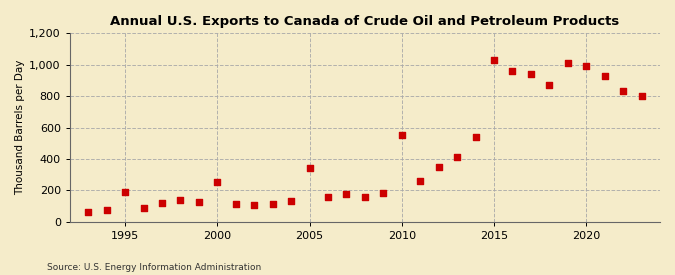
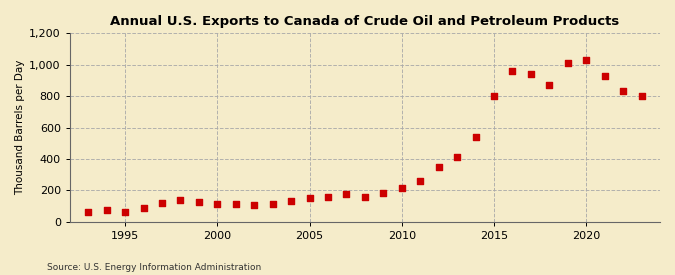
1995: 190 -> 60
2000: 250 -> 110
2005: 340 -> 150
2010: 550 -> 220
2015: 1,030 -> 800
2020: 990 -> 1,030
